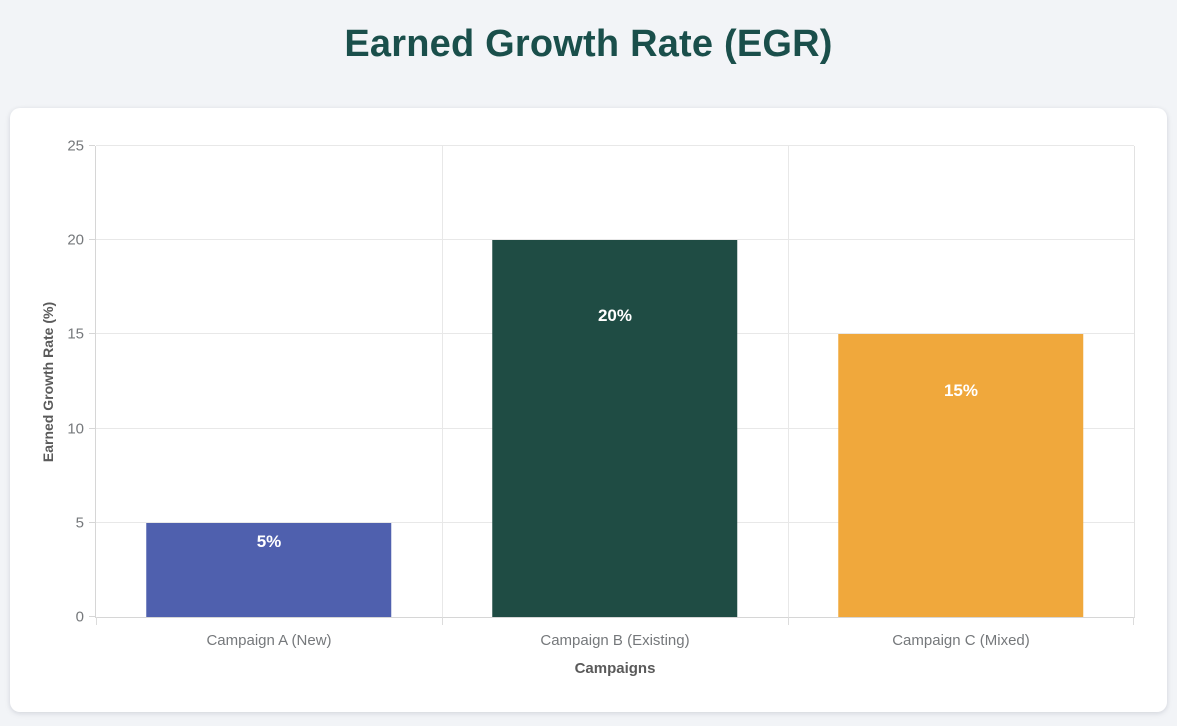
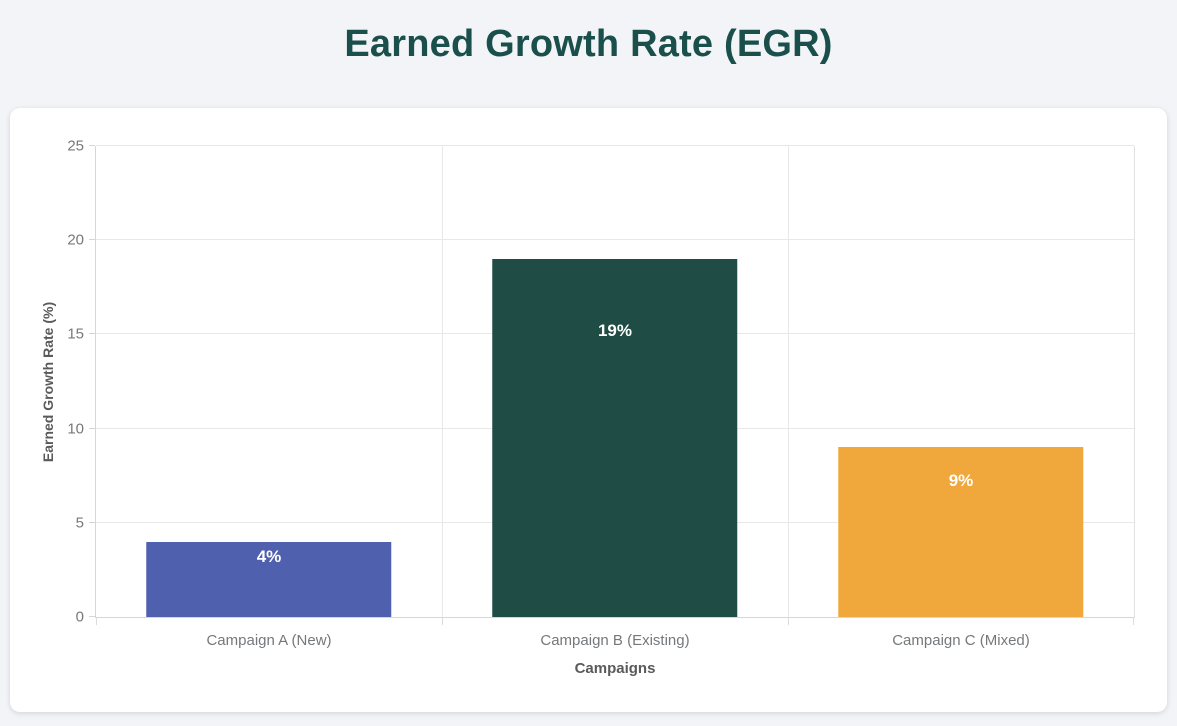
Campaign A (New): 5% -> 4%
Campaign B (Existing): 20% -> 19%
Campaign C (Mixed): 15% -> 9%
